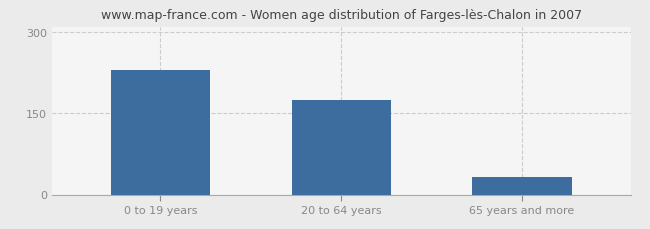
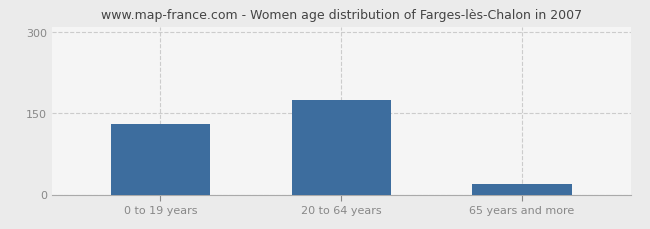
0 to 19 years: 230 -> 130
65 years and more: 32 -> 20
